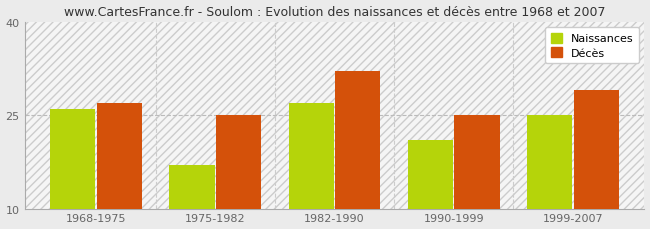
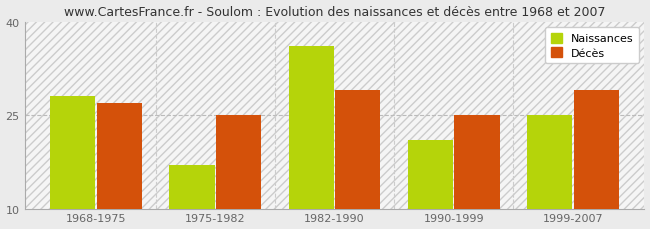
Naissances/1968-1975: 26 -> 28
Naissances/1982-1990: 27 -> 36
Décès/1982-1990: 32 -> 29
